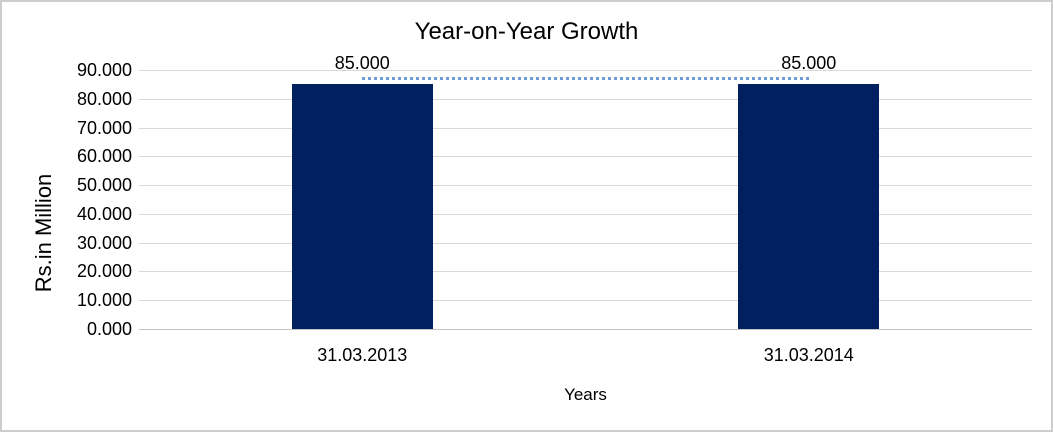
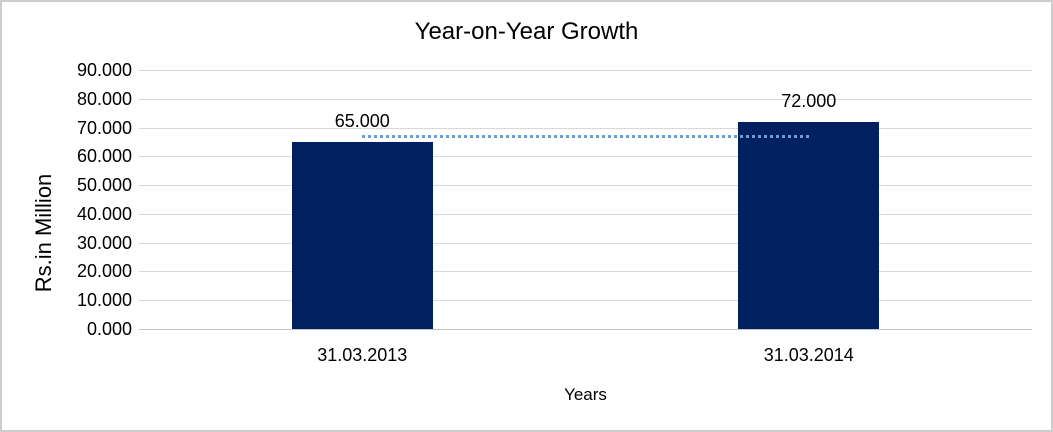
31.03.2013: 85.000 -> 65.000
31.03.2014: 85.000 -> 72.000
